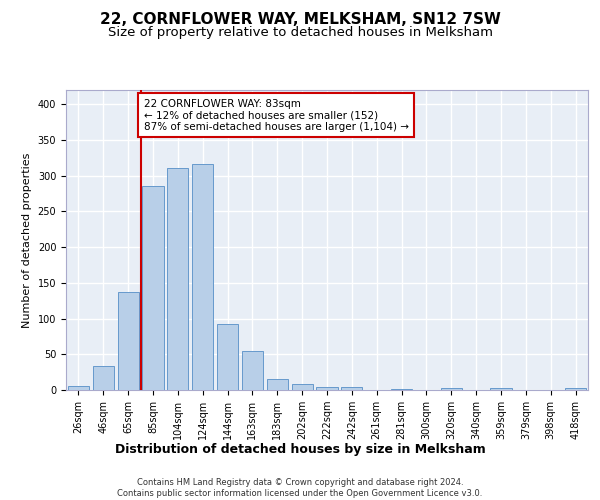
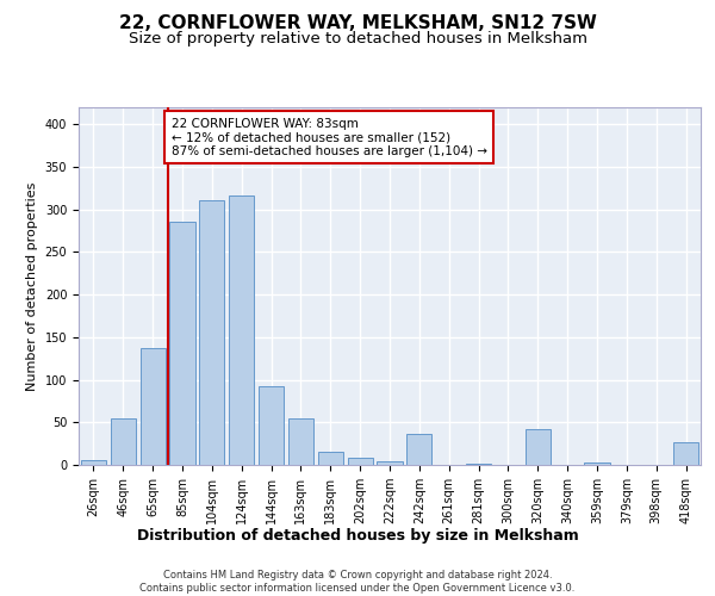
46sqm: 33 -> 54
242sqm: 4 -> 36
320sqm: 3 -> 42
418sqm: 3 -> 26
